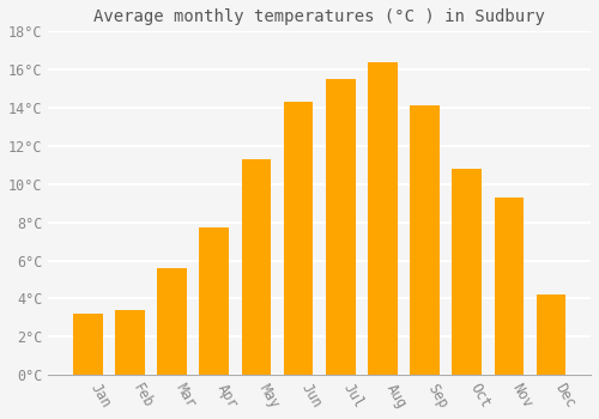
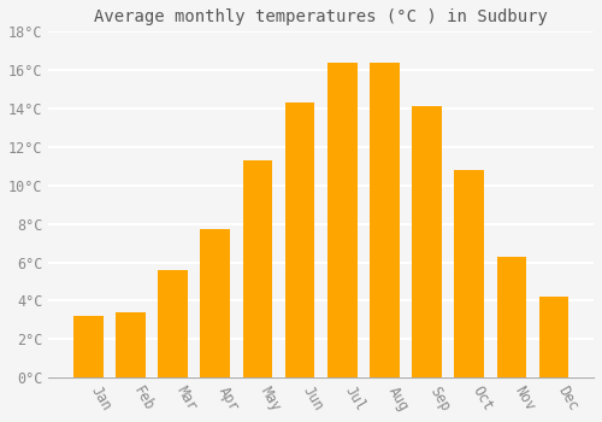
Jul: 15.5°C -> 16.4°C
Nov: 9.3°C -> 6.3°C
